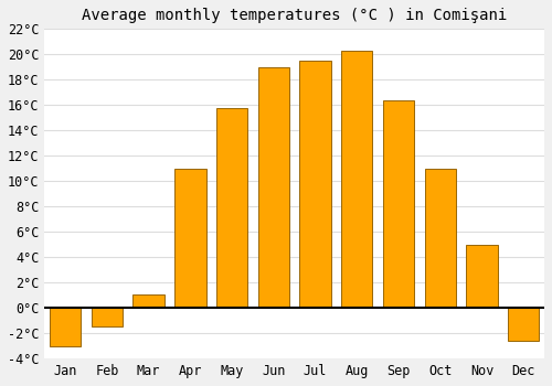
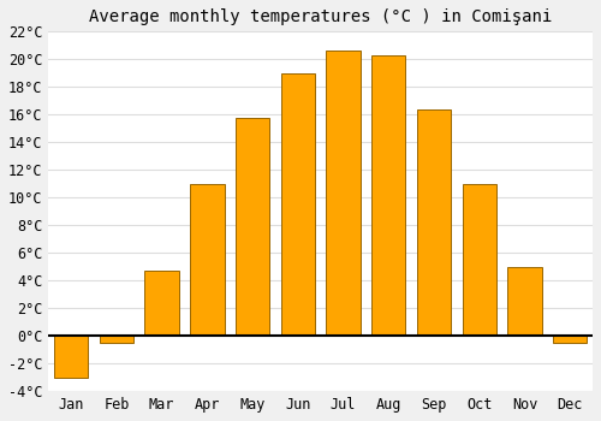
Feb: -1.5°C -> -0.5°C
Mar: 1.1°C -> 4.7°C
Jul: 19.5°C -> 20.6°C
Dec: -2.6°C -> -0.5°C
